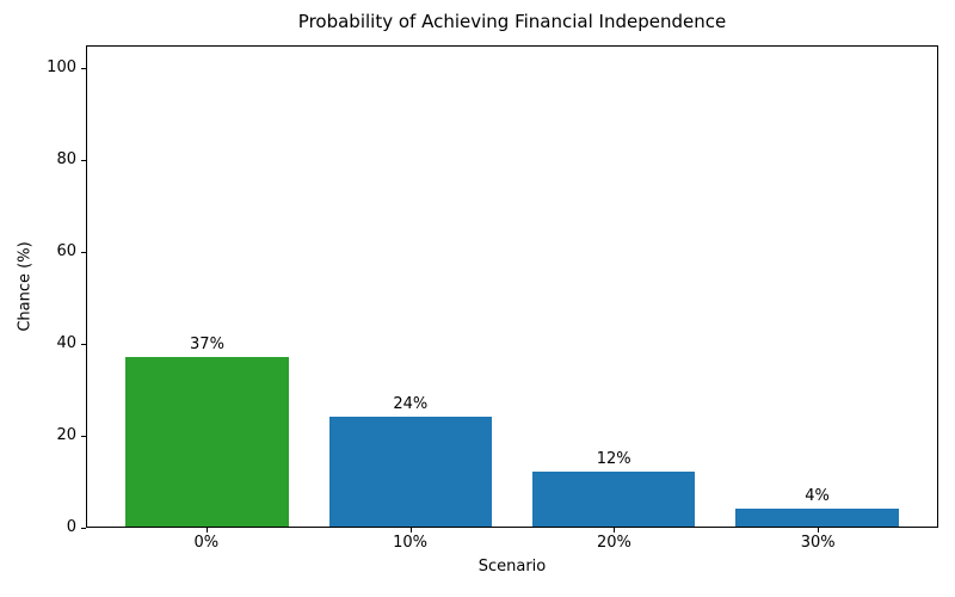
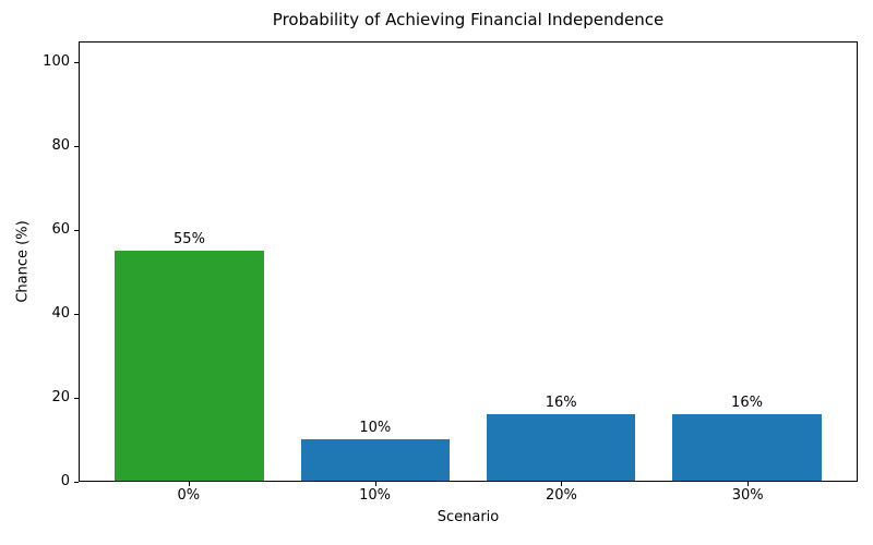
0%: 37% -> 55%
10%: 24% -> 10%
20%: 12% -> 16%
30%: 4% -> 16%
